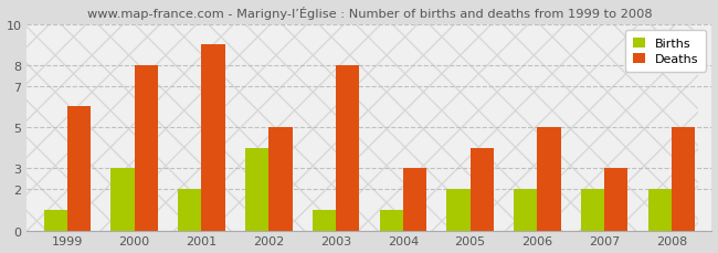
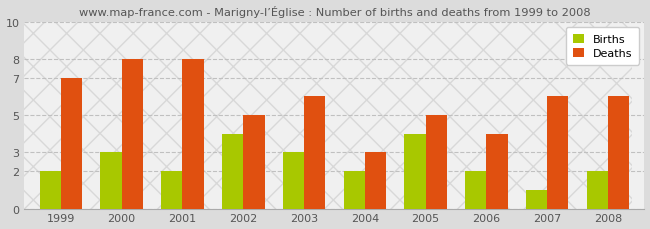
Births/1999: 1 -> 2
Deaths/1999: 6 -> 7
Deaths/2001: 9 -> 8
Births/2003: 1 -> 3
Deaths/2003: 8 -> 6
Births/2004: 1 -> 2
Births/2005: 2 -> 4
Deaths/2005: 4 -> 5
Deaths/2006: 5 -> 4
Births/2007: 2 -> 1
Deaths/2007: 3 -> 6
Deaths/2008: 5 -> 6
